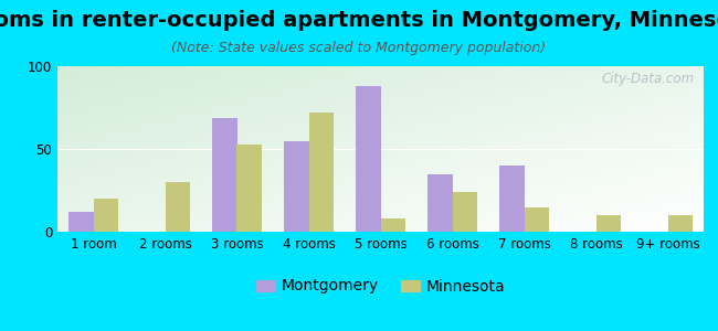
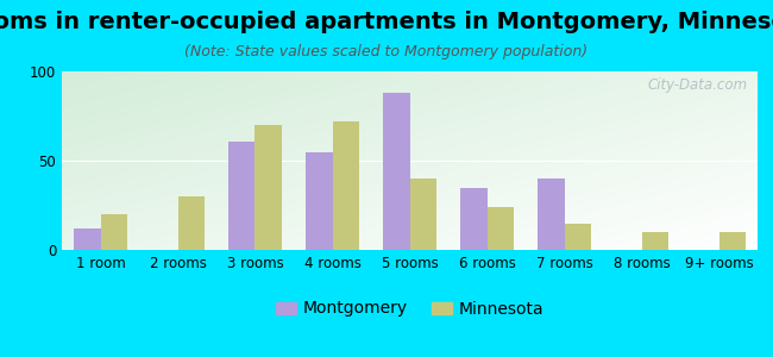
Montgomery/3 rooms: 69 -> 61
Minnesota/3 rooms: 53 -> 70
Minnesota/5 rooms: 8 -> 40
